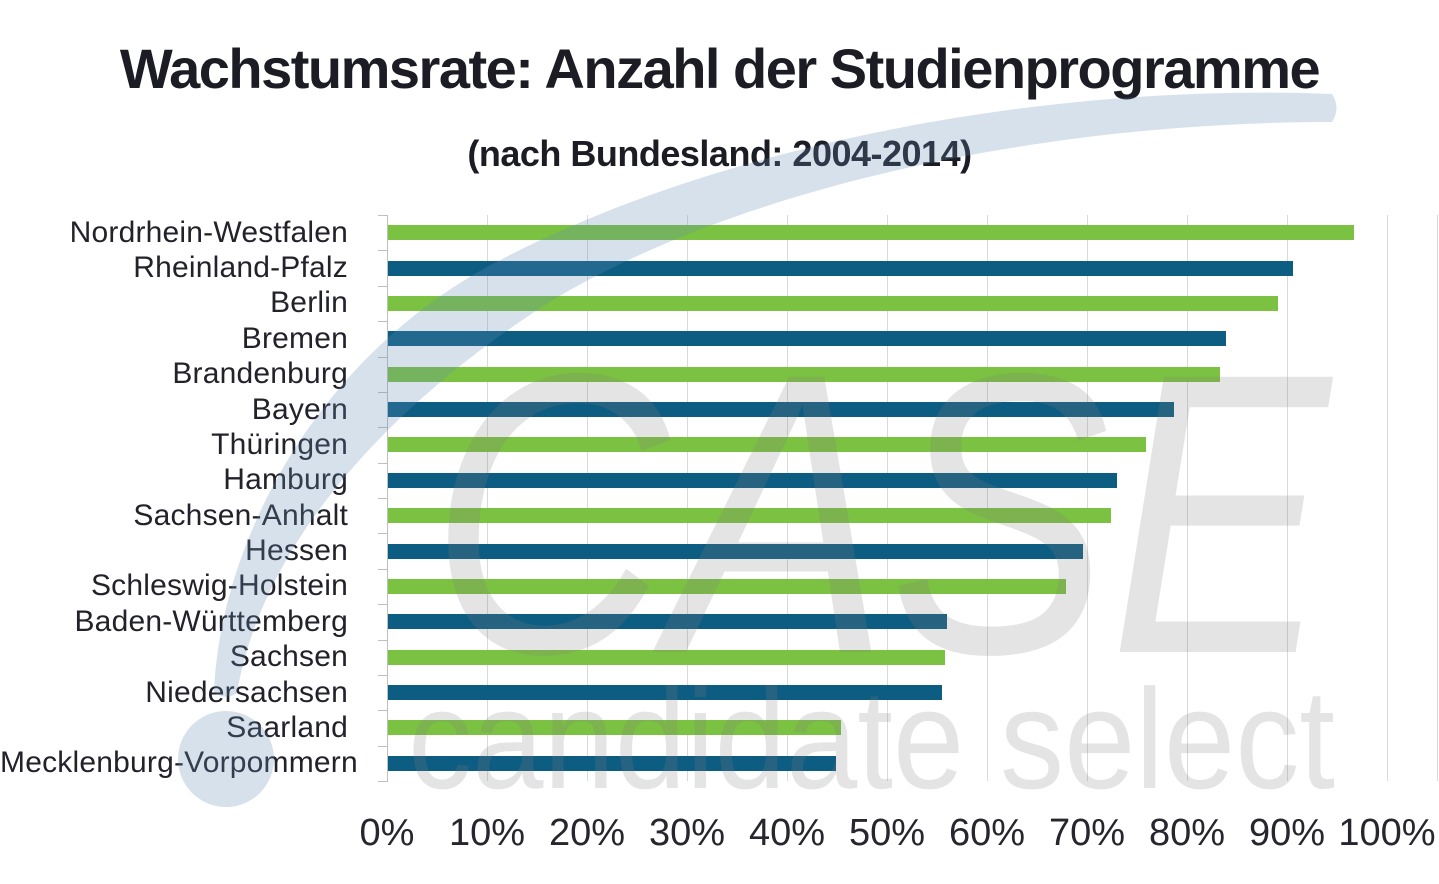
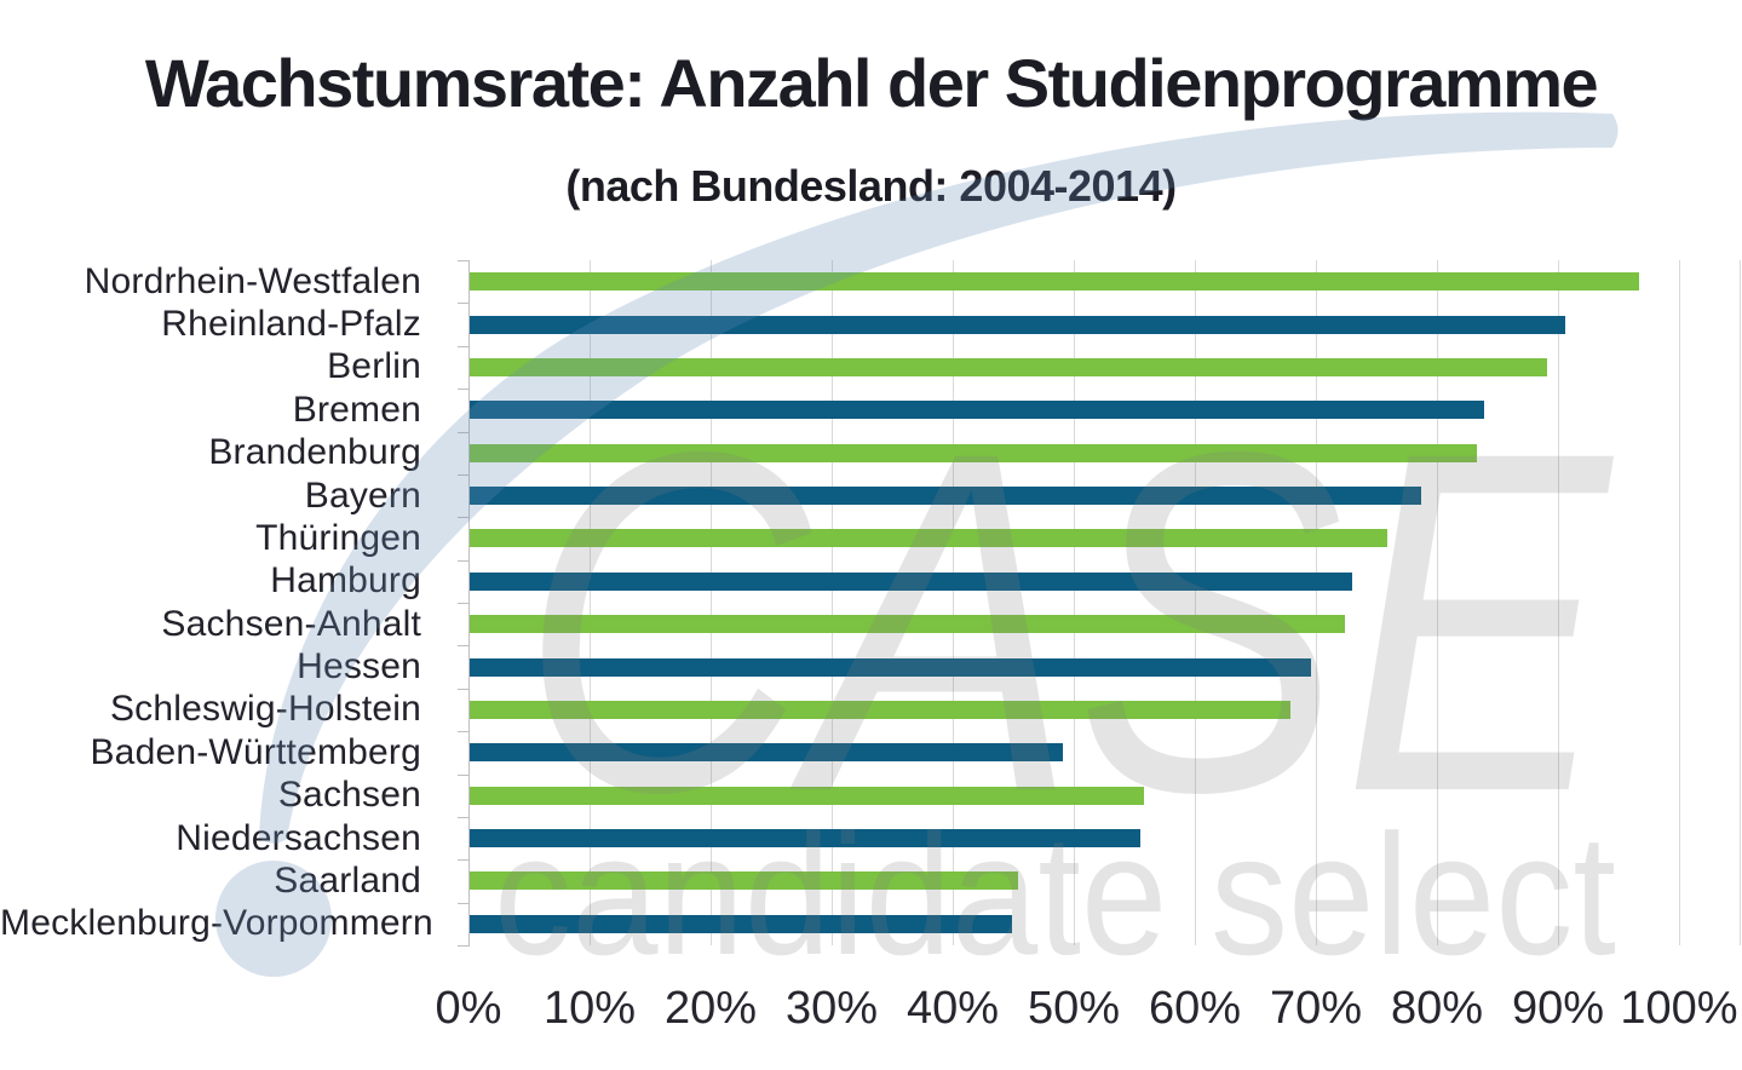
Baden-Württemberg: 56% -> 49%
